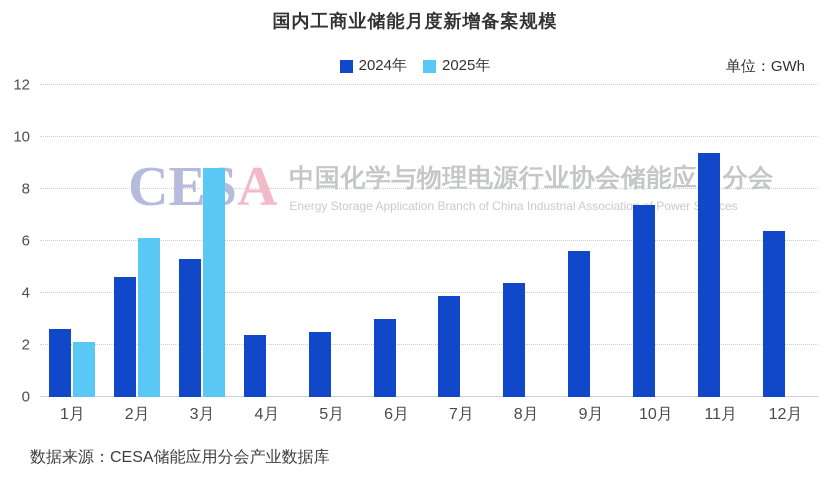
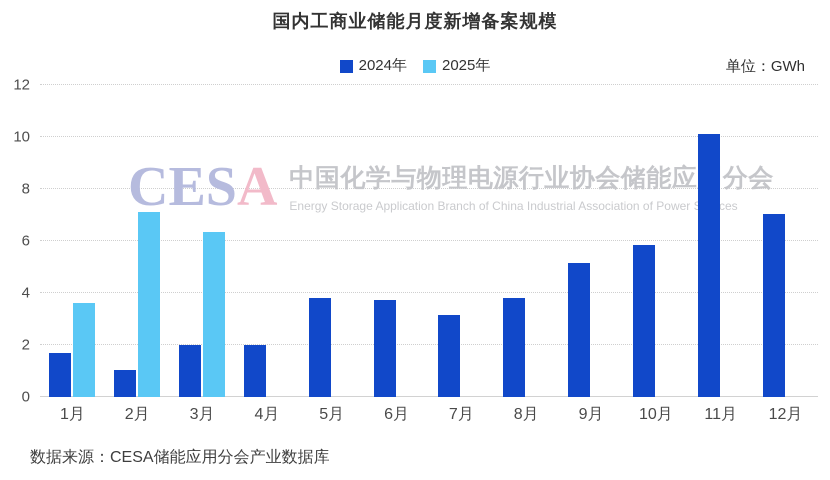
2024年/1月: 2.6 -> 1.7
2025年/1月: 2.1 -> 3.6
2024年/2月: 4.6 -> 1.1
2025年/2月: 6.1 -> 7.1
2024年/3月: 5.3 -> 2.0
2025年/3月: 8.8 -> 6.3
2024年/4月: 2.4 -> 2.0
2024年/5月: 2.5 -> 3.8
2024年/6月: 3.0 -> 3.8
2024年/7月: 3.9 -> 3.1
2024年/8月: 4.4 -> 3.8
2024年/9月: 5.6 -> 5.2
2024年/10月: 7.4 -> 5.8
2024年/11月: 9.4 -> 10.1
2024年/12月: 6.4 -> 7.0
